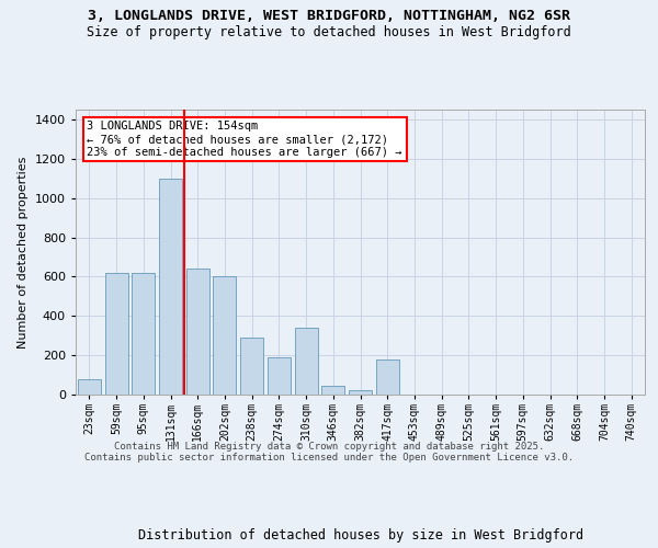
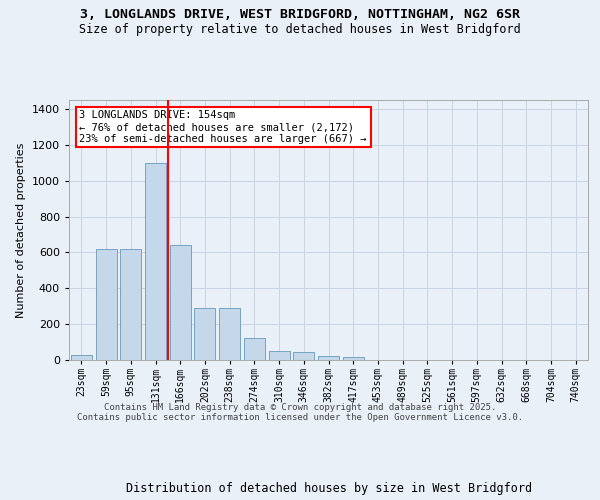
23sqm: 80 -> 30
202sqm: 600 -> 290
274sqm: 190 -> 120
310sqm: 340 -> 50
417sqm: 180 -> 20
